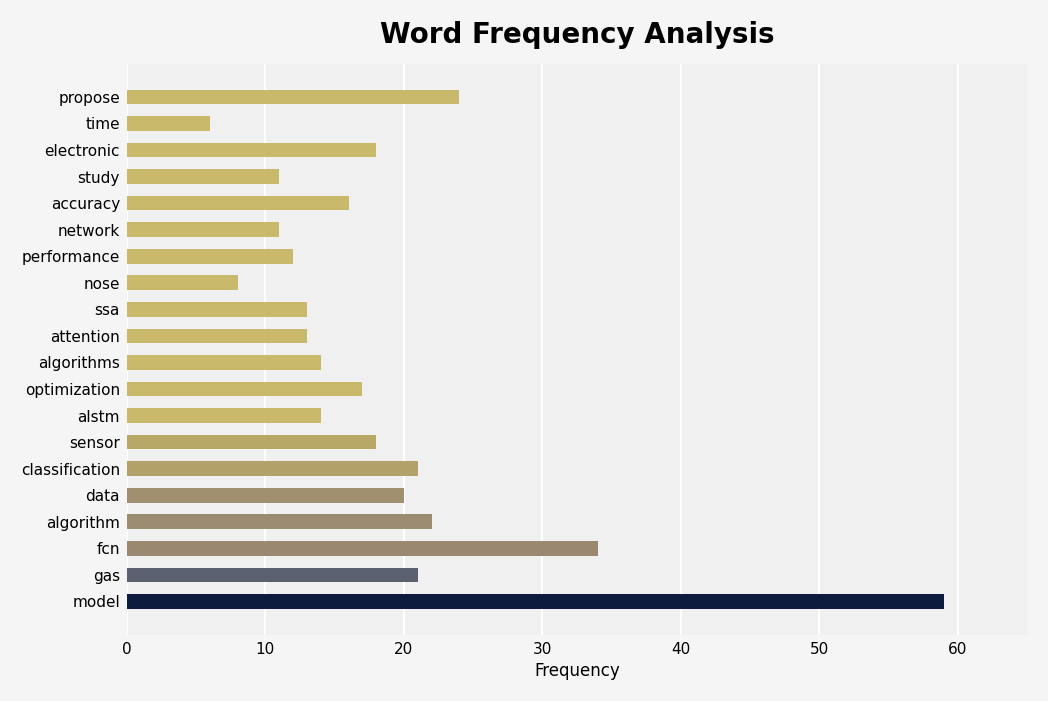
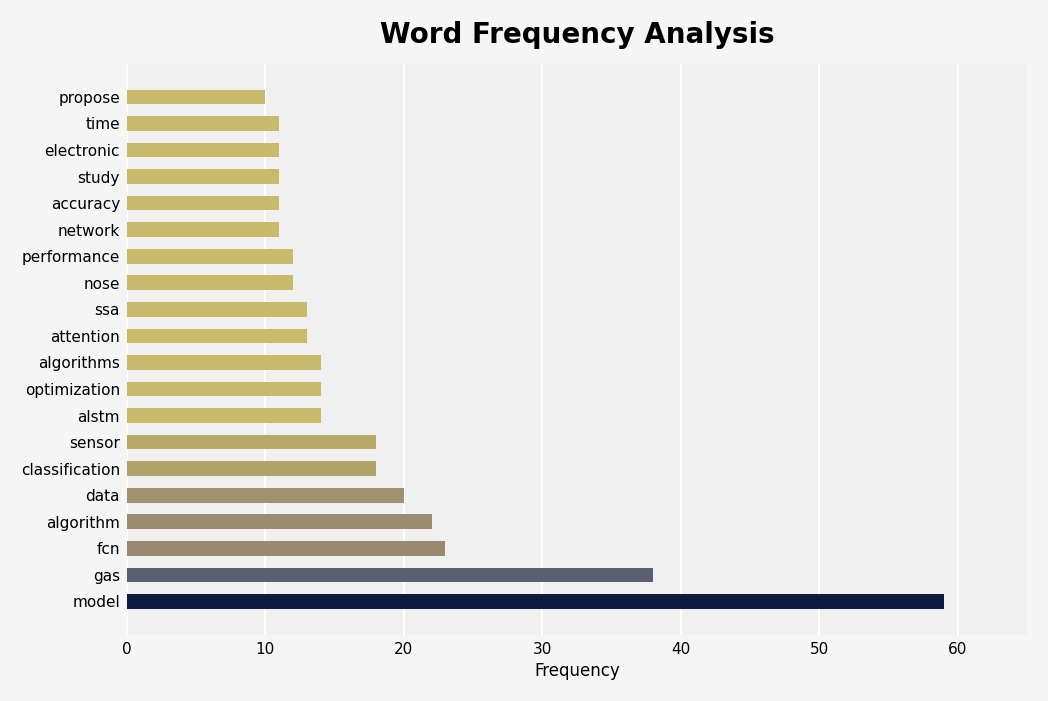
propose: 24 -> 10
time: 6 -> 11
electronic: 18 -> 11
accuracy: 16 -> 11
nose: 8 -> 12
optimization: 17 -> 14
classification: 21 -> 18
fcn: 34 -> 23
gas: 21 -> 38
